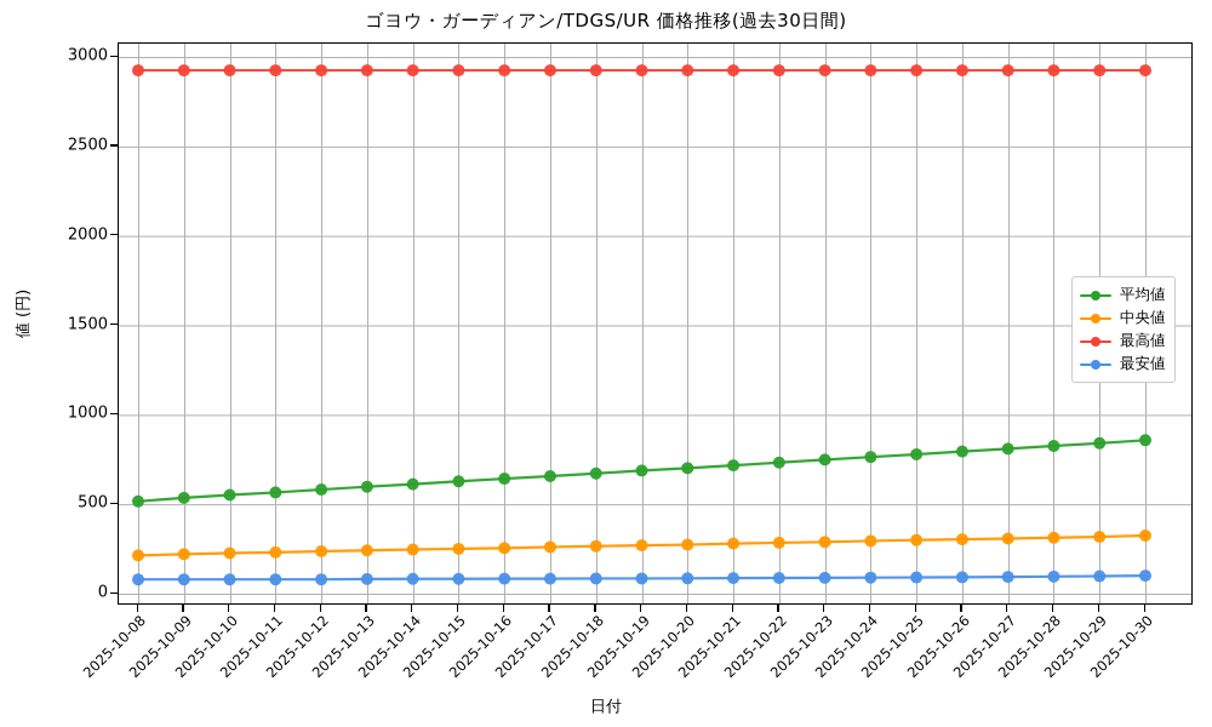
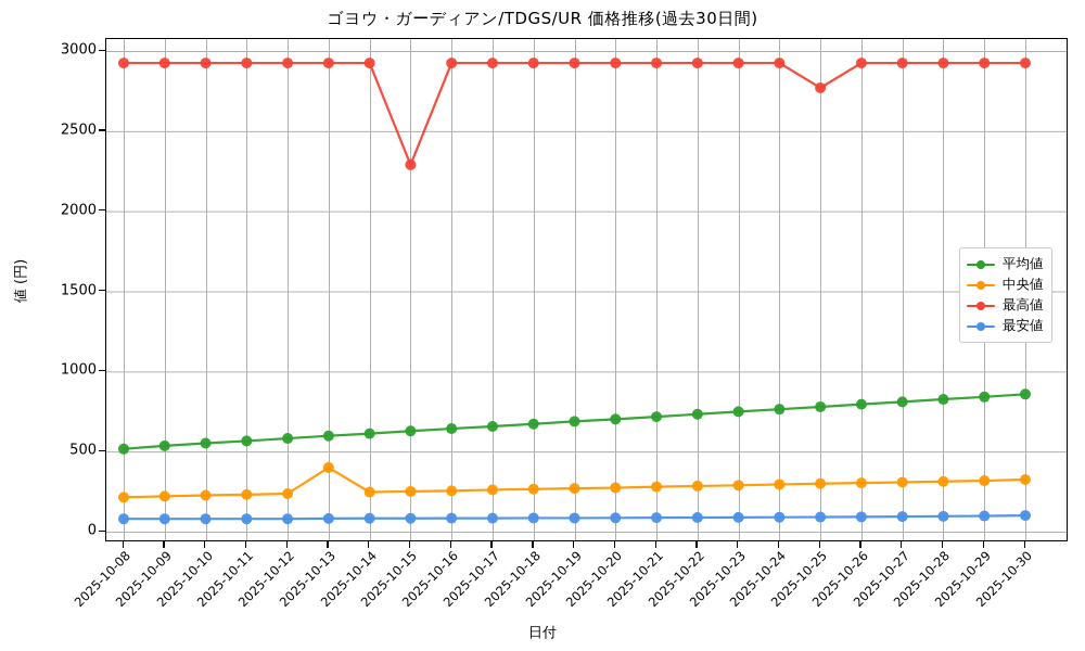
中央値/2025-10-13: 240 -> 400
最高値/2025-10-15: 2920 -> 2290
最高値/2025-10-25: 2920 -> 2770
